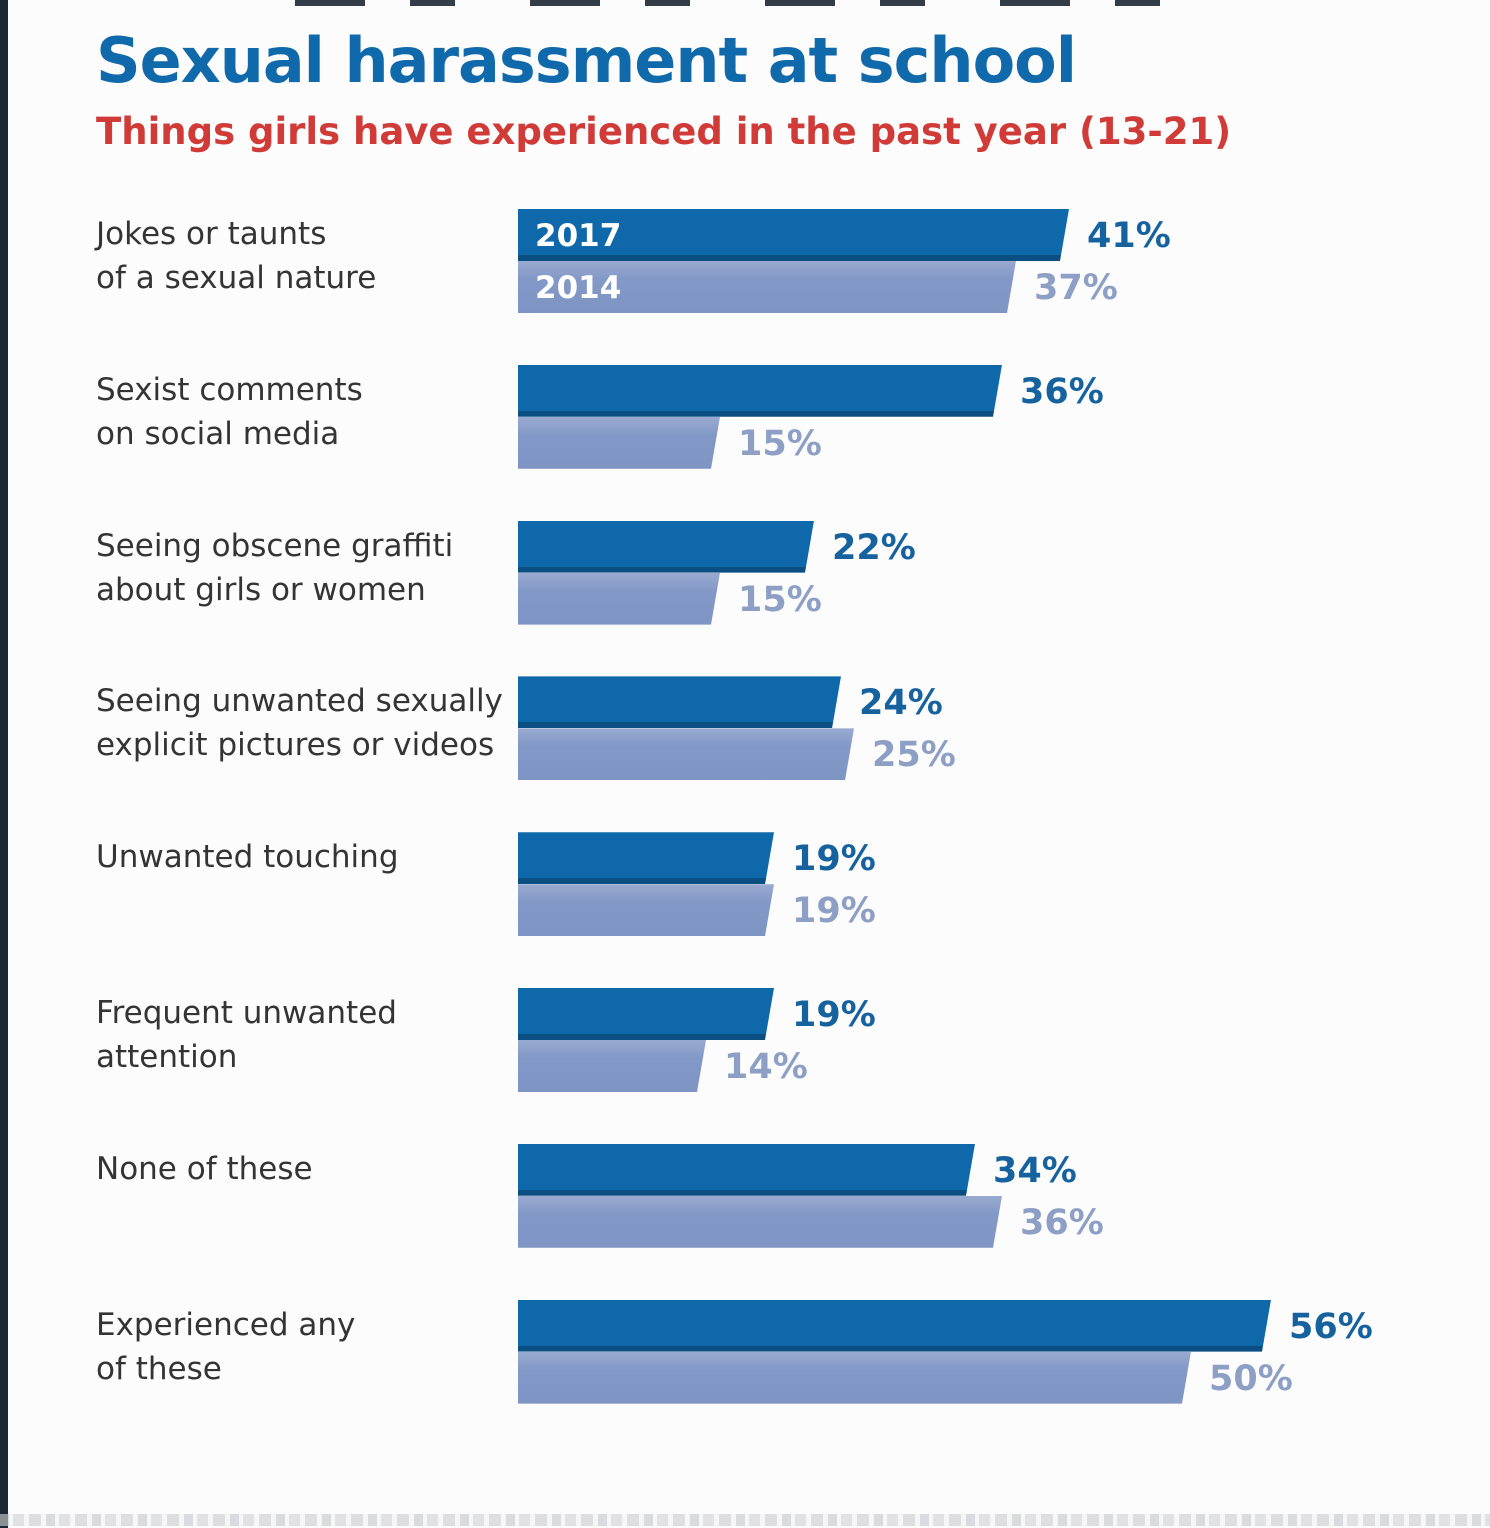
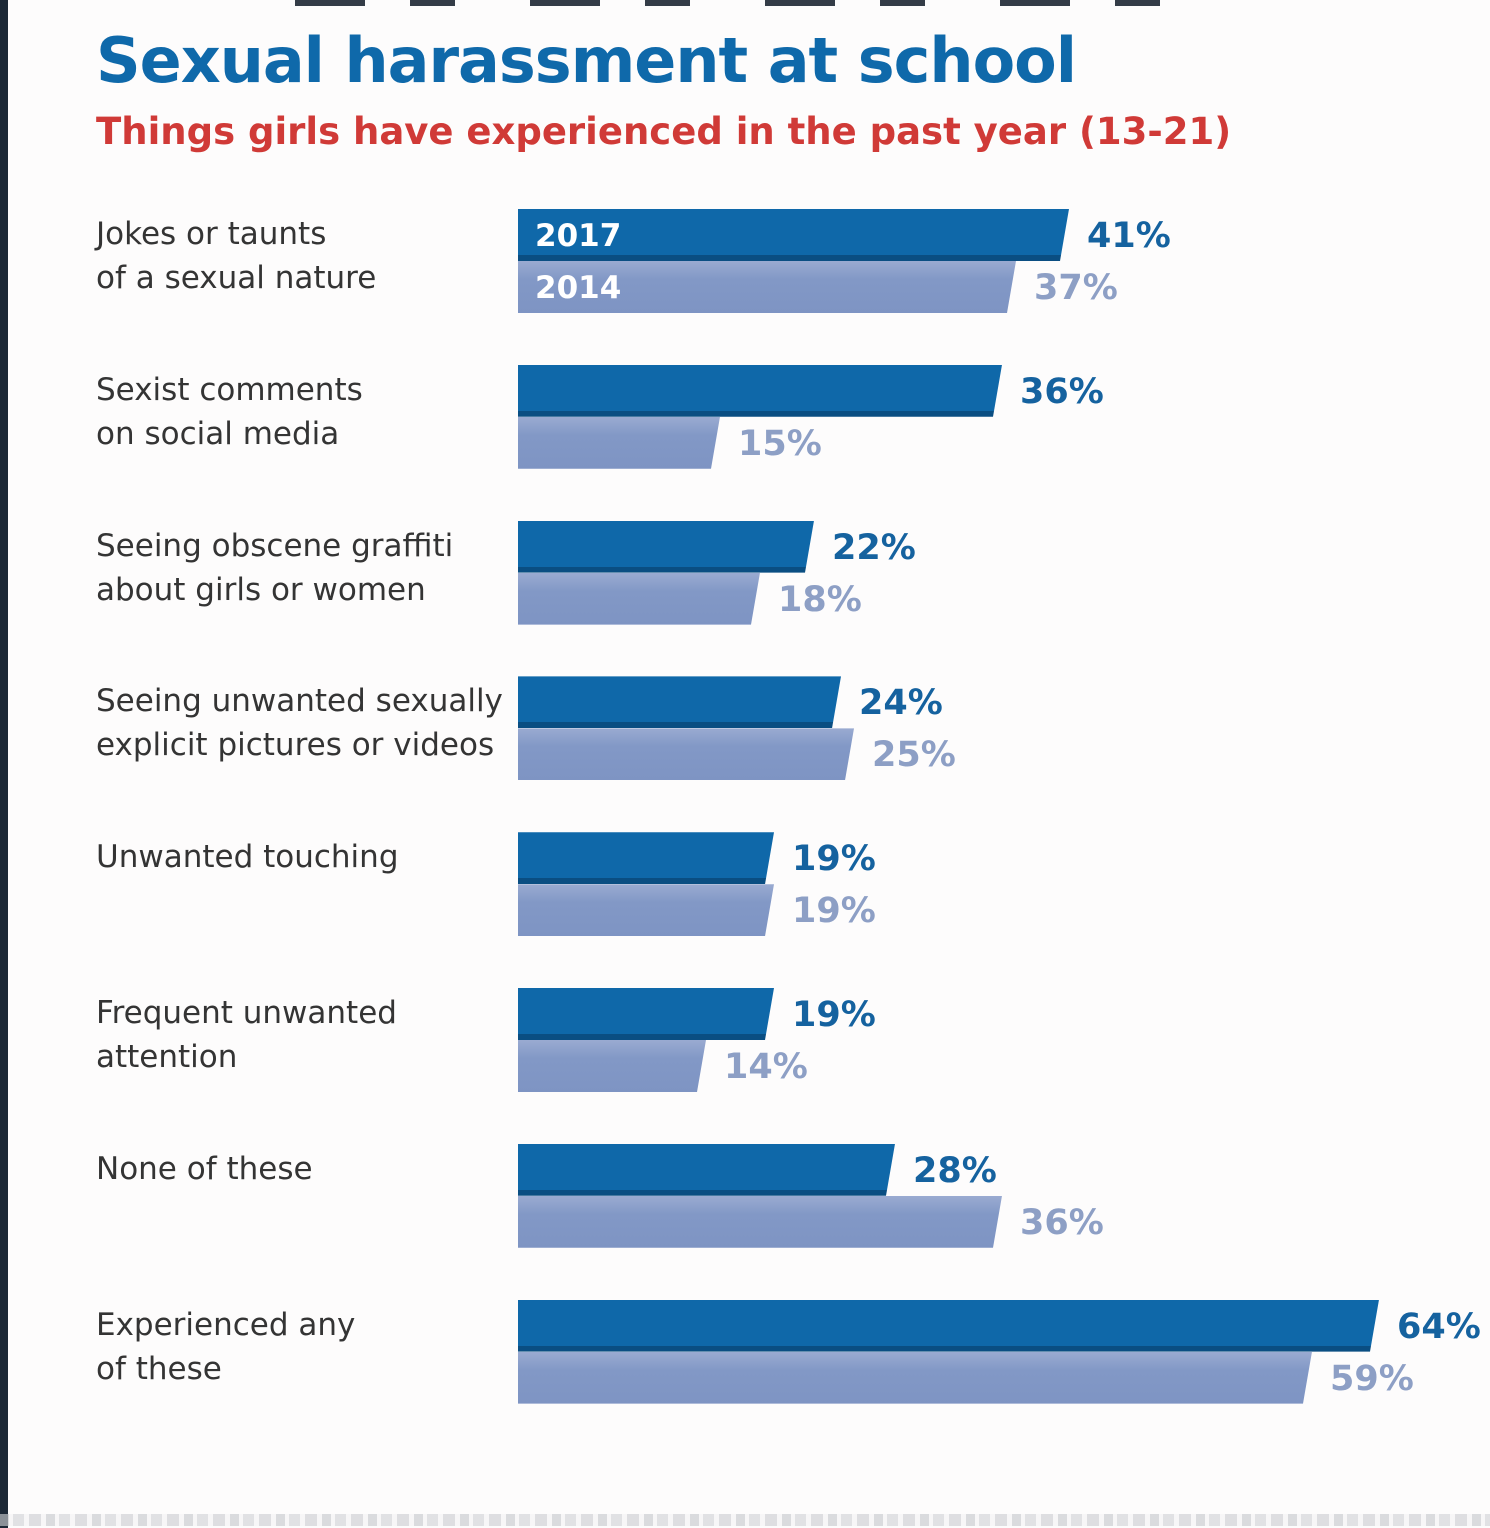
2014/Seeing obscene graffiti about girls or women: 15% -> 18%
2017/None of these: 34% -> 28%
2017/Experienced any of these: 56% -> 64%
2014/Experienced any of these: 50% -> 59%
